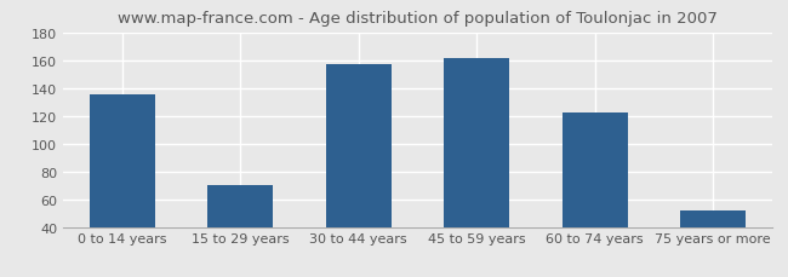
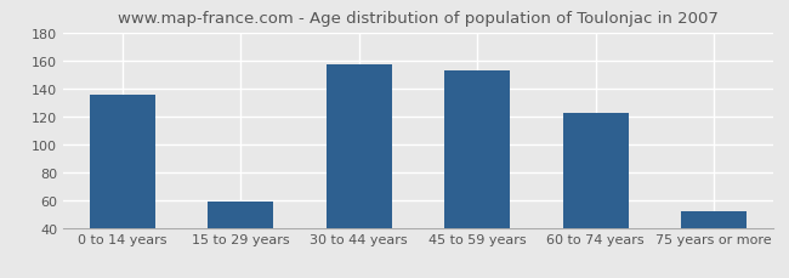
15 to 29 years: 70 -> 59
45 to 59 years: 161 -> 153
